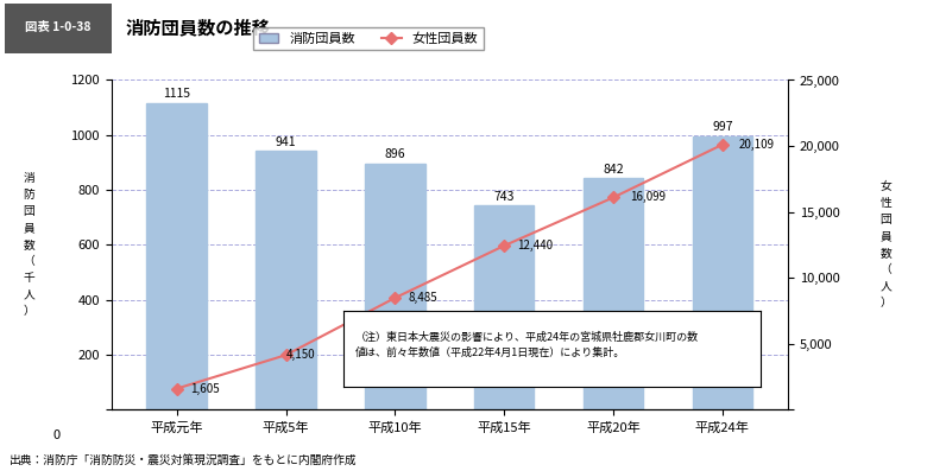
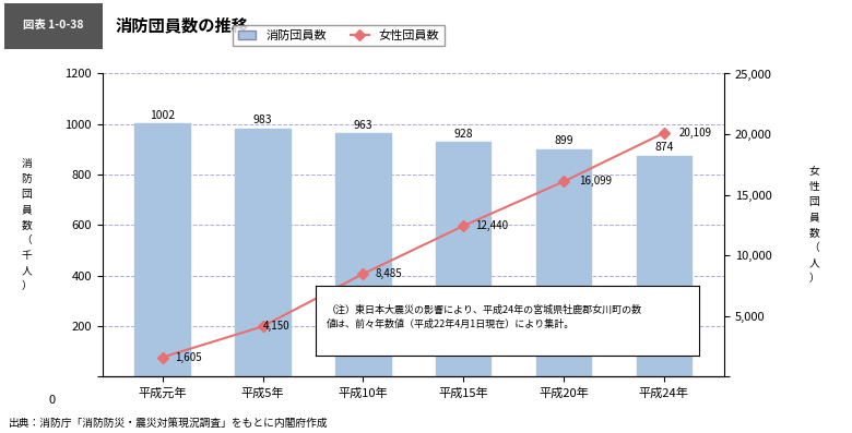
消防団員数/平成元年: 1115 -> 1002
消防団員数/平成5年: 941 -> 983
消防団員数/平成10年: 896 -> 963
消防団員数/平成15年: 743 -> 928
消防団員数/平成20年: 842 -> 899
消防団員数/平成24年: 997 -> 874
